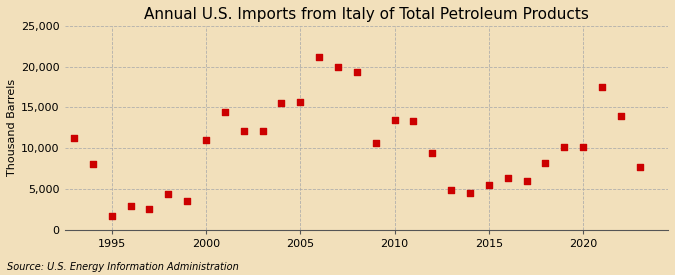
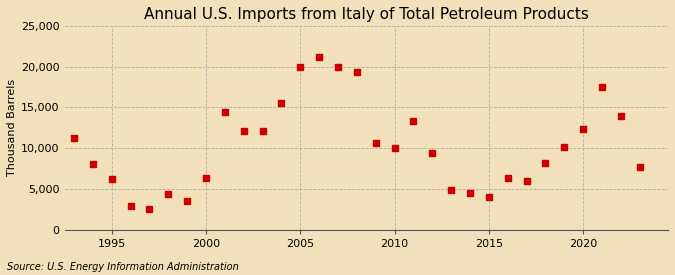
1995: 1,700 -> 6,200
2000: 11,000 -> 6,400
2005: 15,700 -> 20,000
2010: 13,400 -> 10,000
2015: 5,500 -> 4,000
2020: 10,100 -> 12,400
